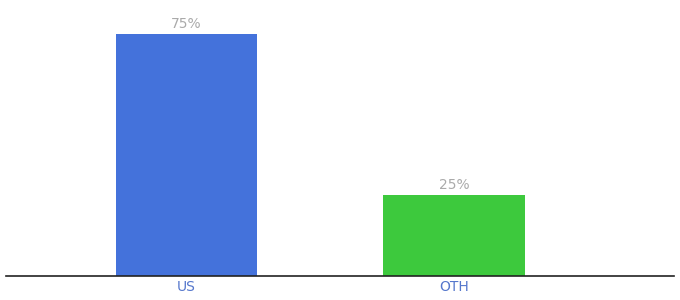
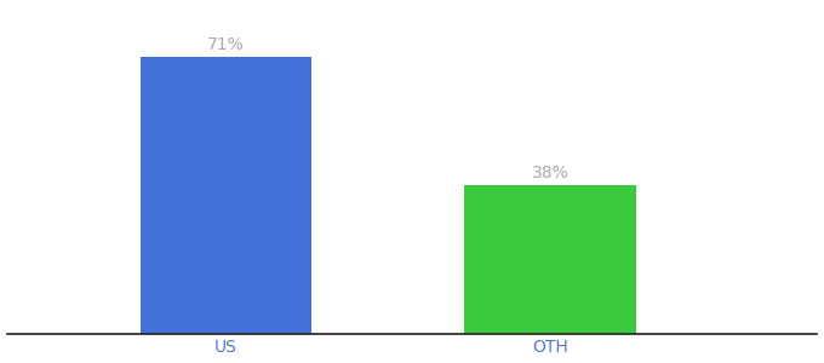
US: 75% -> 71%
OTH: 25% -> 38%
